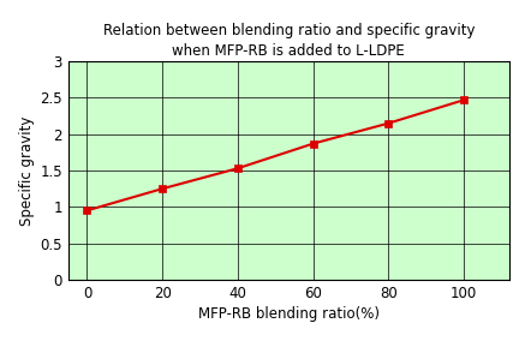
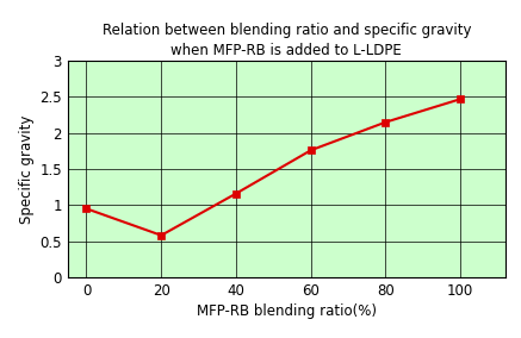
20: 1.25 -> 0.58
40: 1.53 -> 1.16
60: 1.87 -> 1.76
